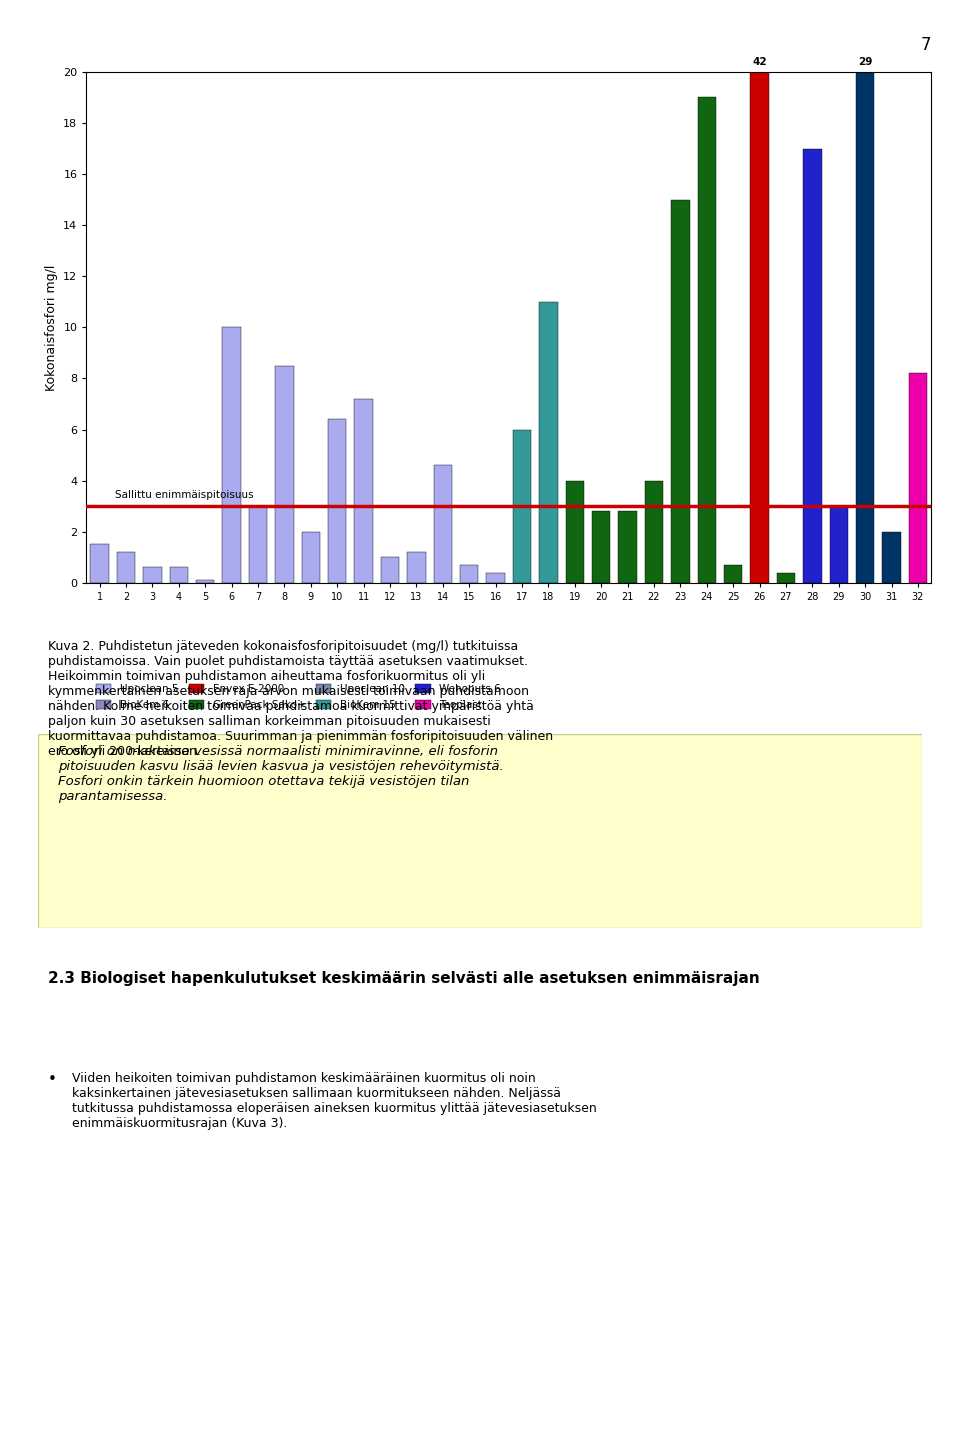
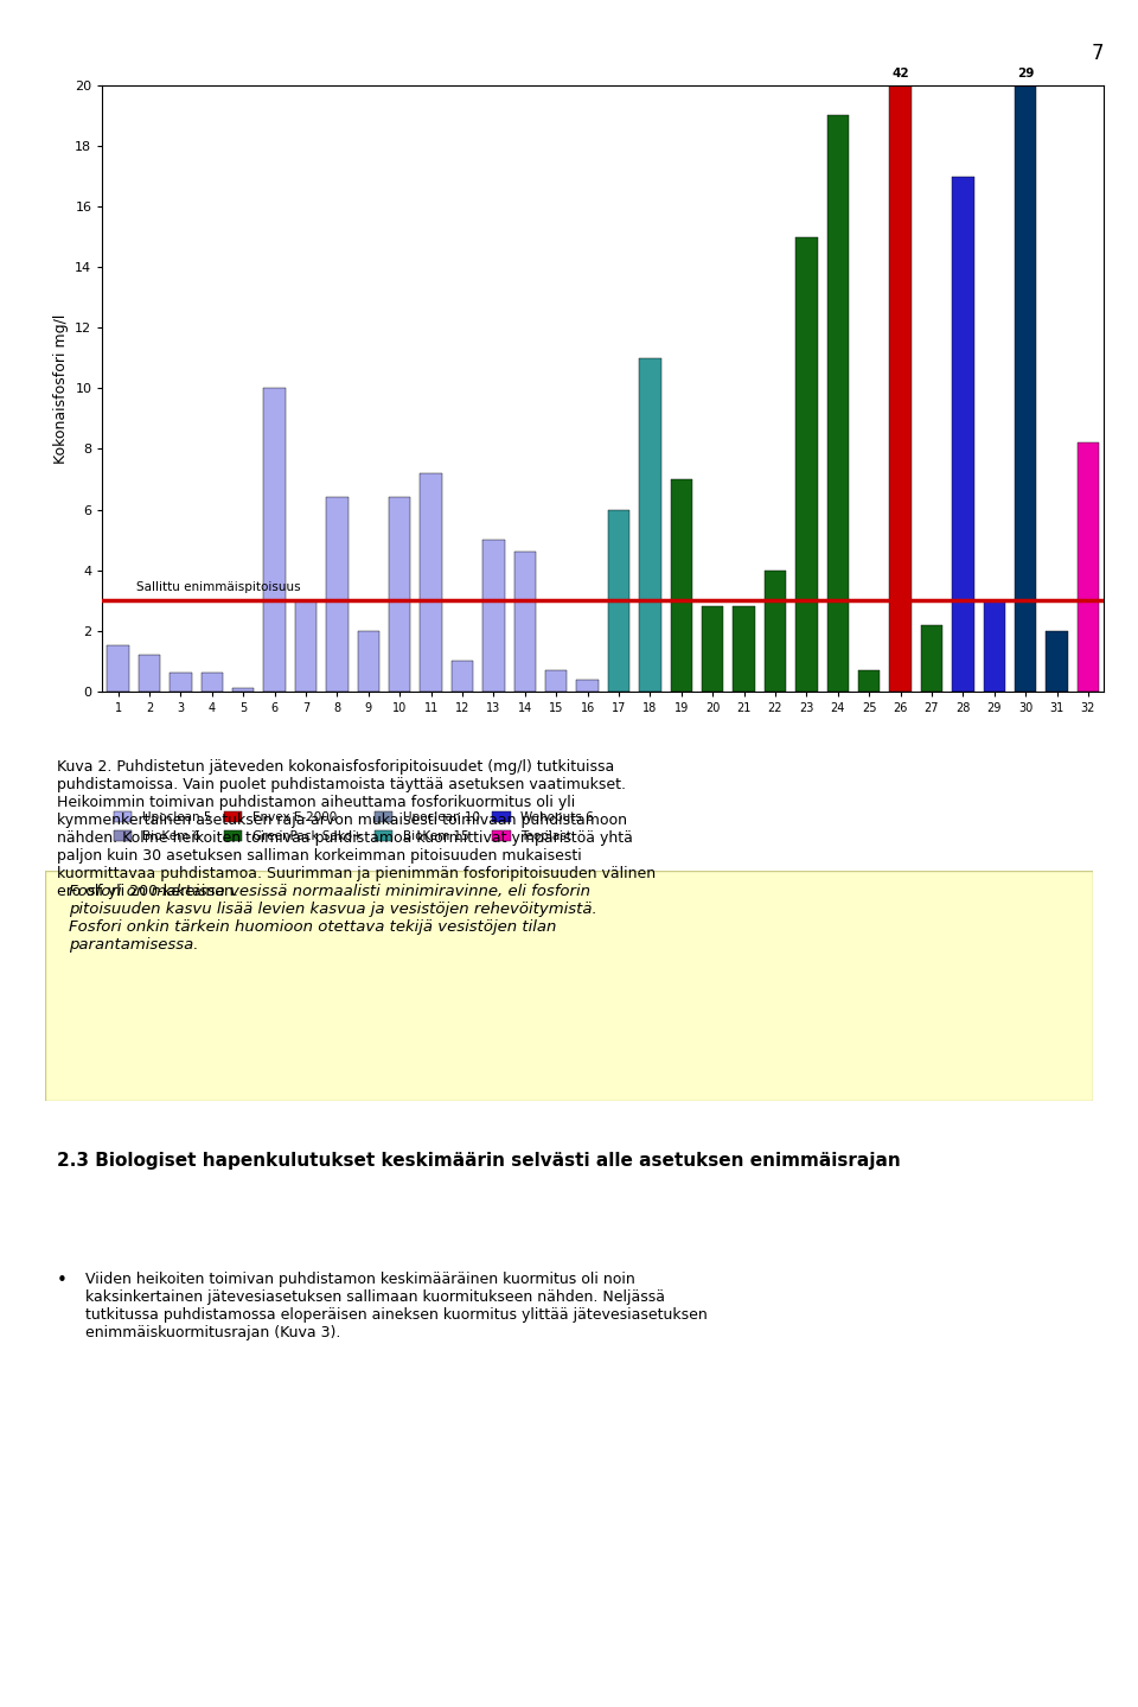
8: 8.5 -> 6.4
13: 1.2 -> 5.0
19: 4.0 -> 7.0
27: 0.4 -> 2.2
